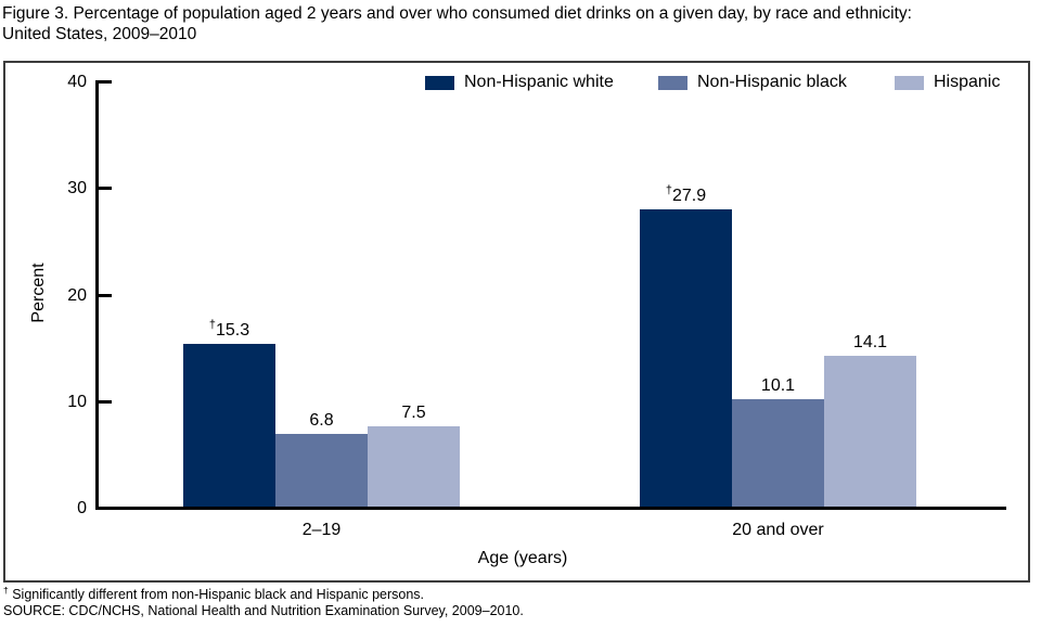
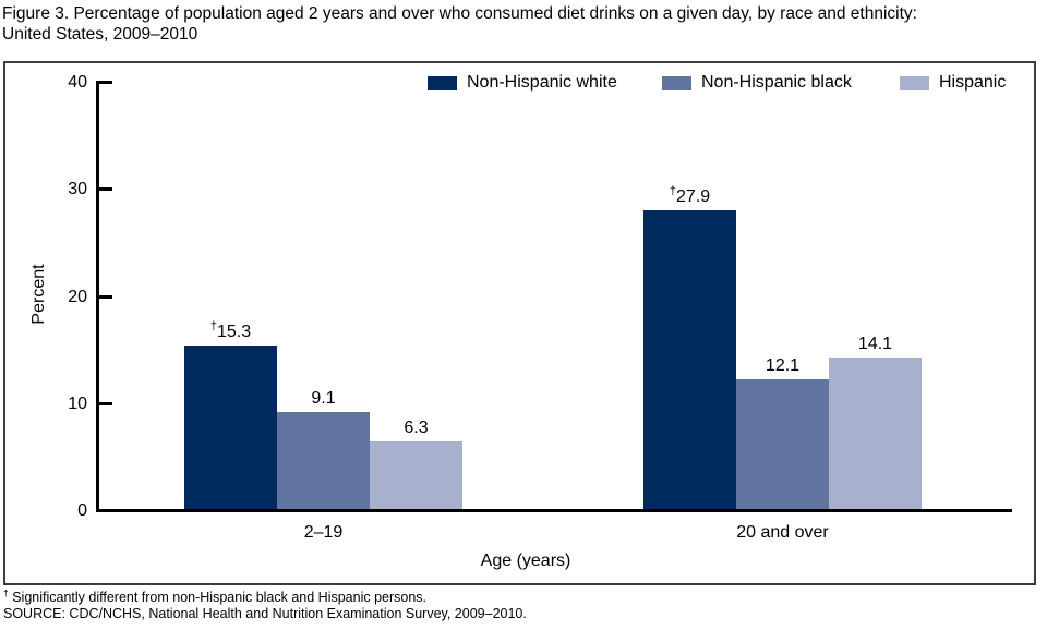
Non-Hispanic black/2–19: 6.8 -> 9.1
Hispanic/2–19: 7.5 -> 6.3
Non-Hispanic black/20 and over: 10.1 -> 12.1
